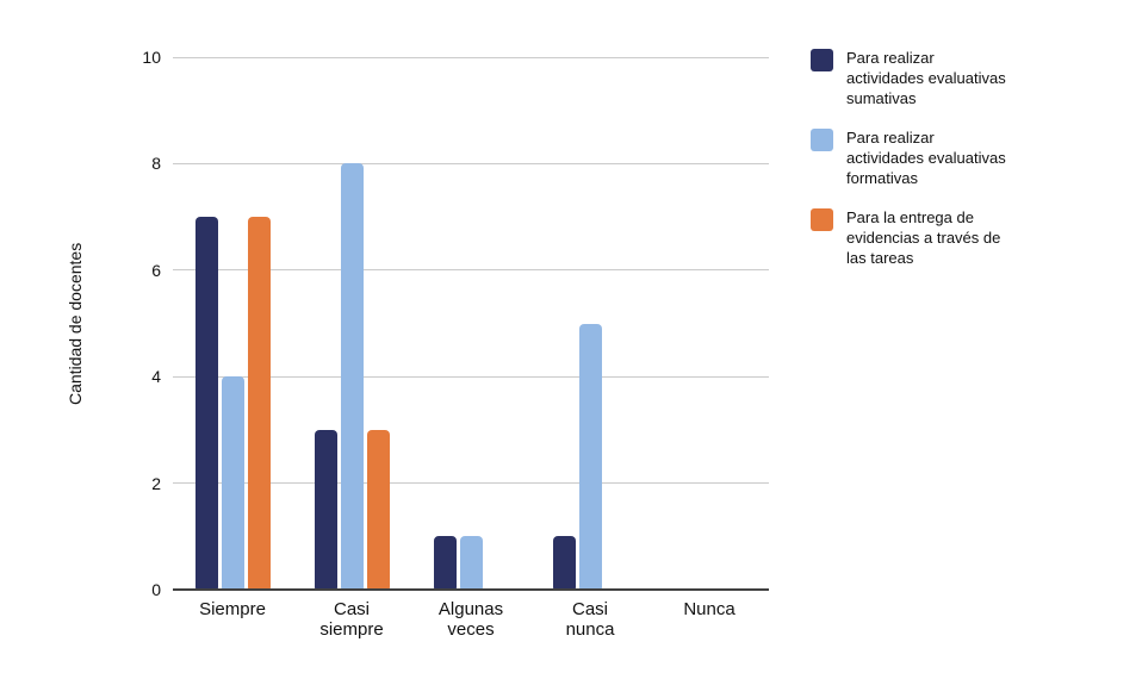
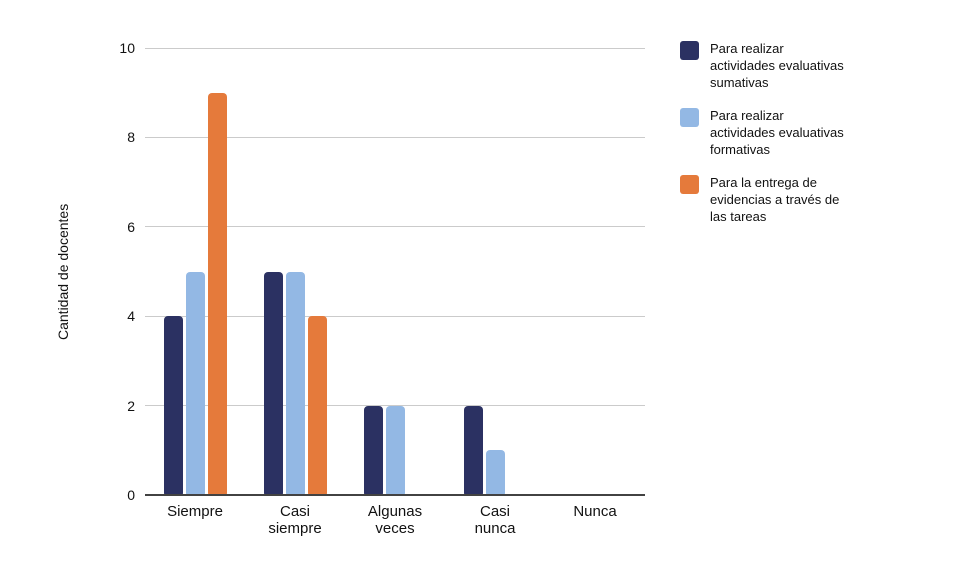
Para realizar actividades evaluativas sumativas/Siempre: 7 -> 4
Para realizar actividades evaluativas formativas/Siempre: 4 -> 5
Para la entrega de evidencias a través de las tareas/Siempre: 7 -> 9
Para realizar actividades evaluativas sumativas/Casi siempre: 3 -> 5
Para realizar actividades evaluativas formativas/Casi siempre: 8 -> 5
Para la entrega de evidencias a través de las tareas/Casi siempre: 3 -> 4
Para realizar actividades evaluativas sumativas/Algunas veces: 1 -> 2
Para realizar actividades evaluativas formativas/Algunas veces: 1 -> 2
Para realizar actividades evaluativas sumativas/Casi nunca: 1 -> 2
Para realizar actividades evaluativas formativas/Casi nunca: 5 -> 1
